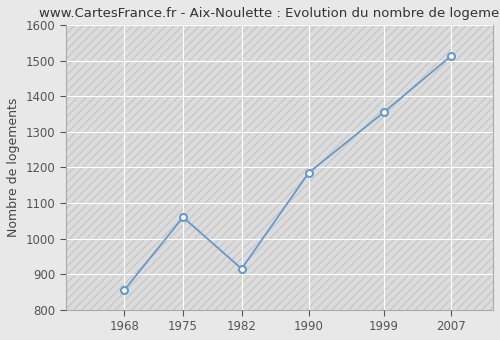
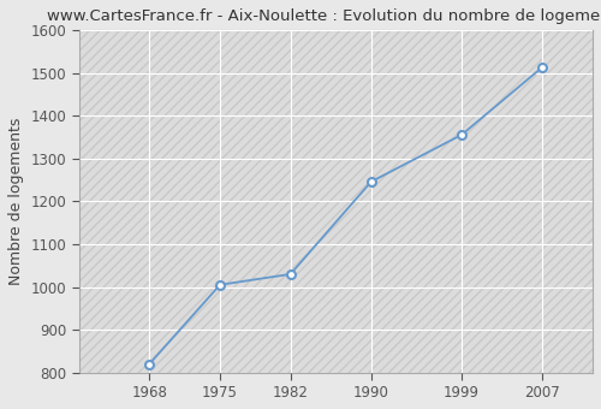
1968: 855 -> 820
1975: 1060 -> 1005
1982: 915 -> 1030
1990: 1185 -> 1246
